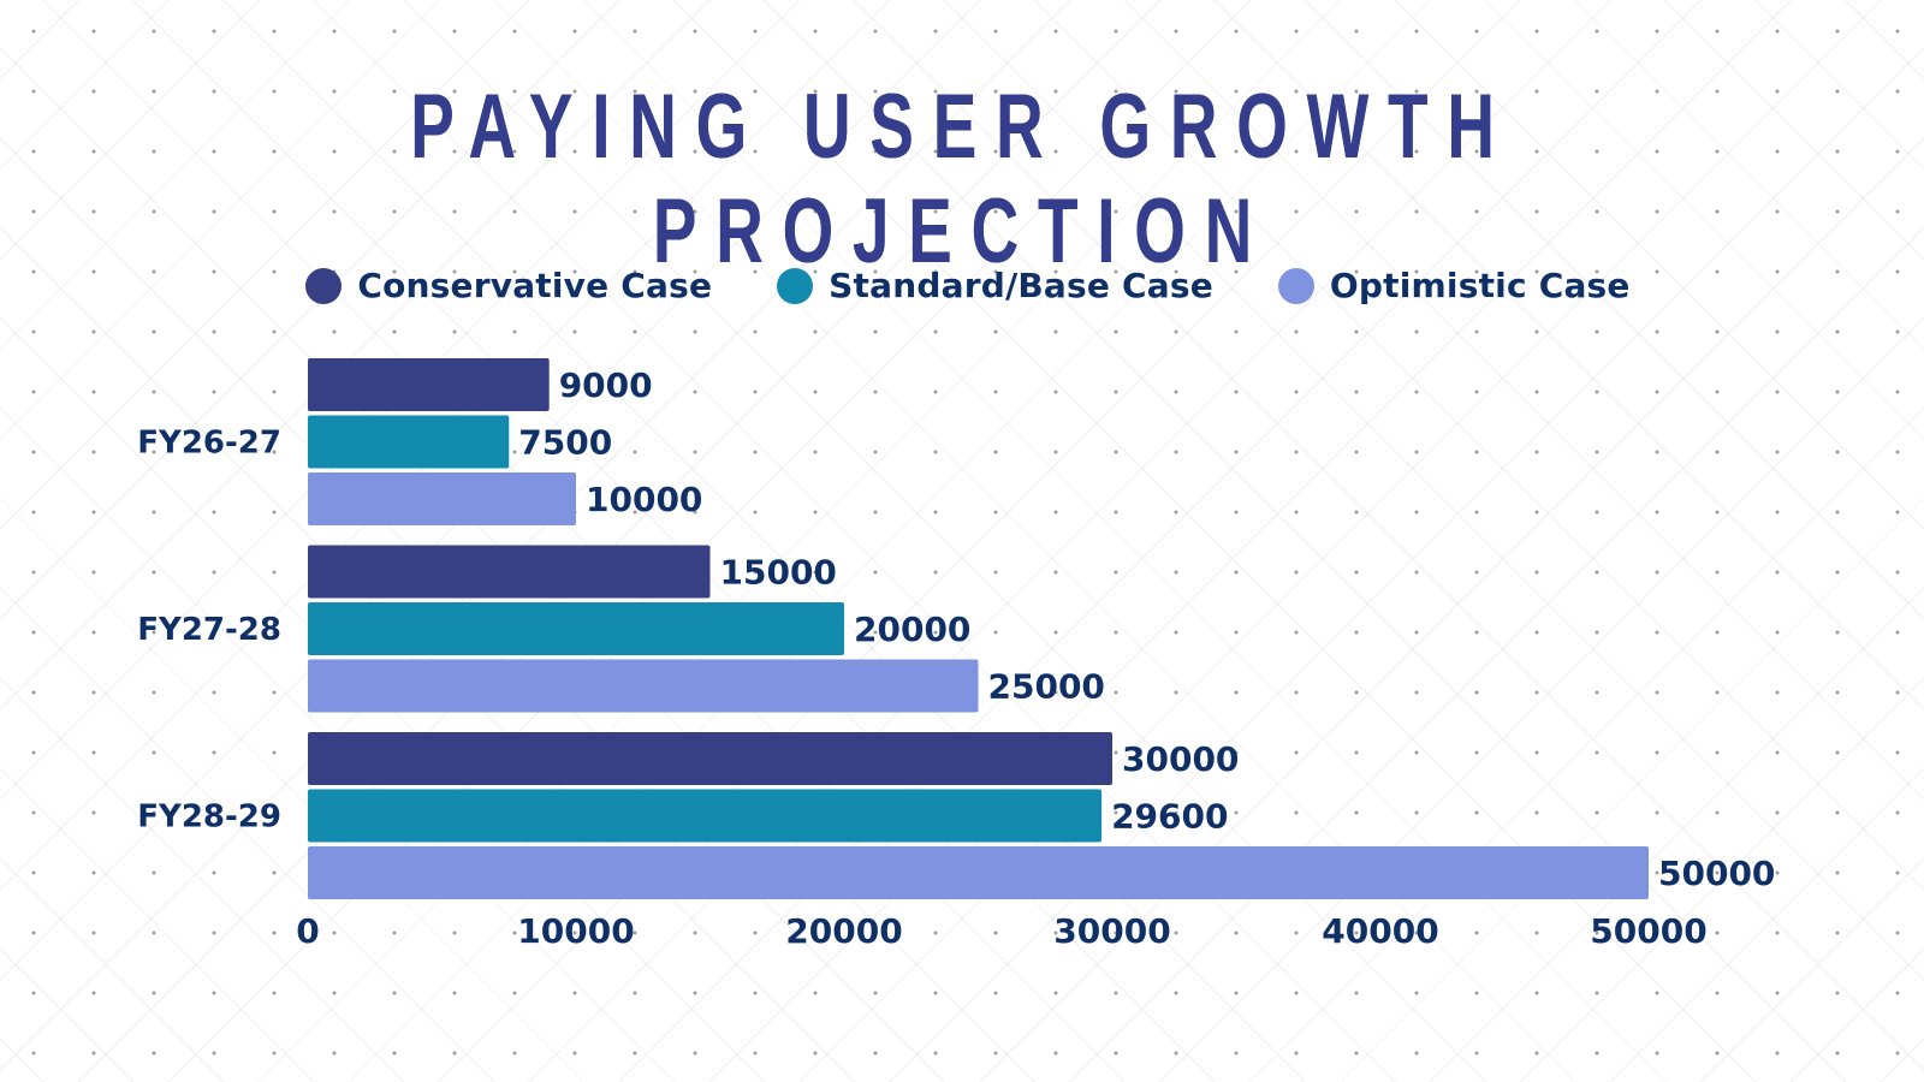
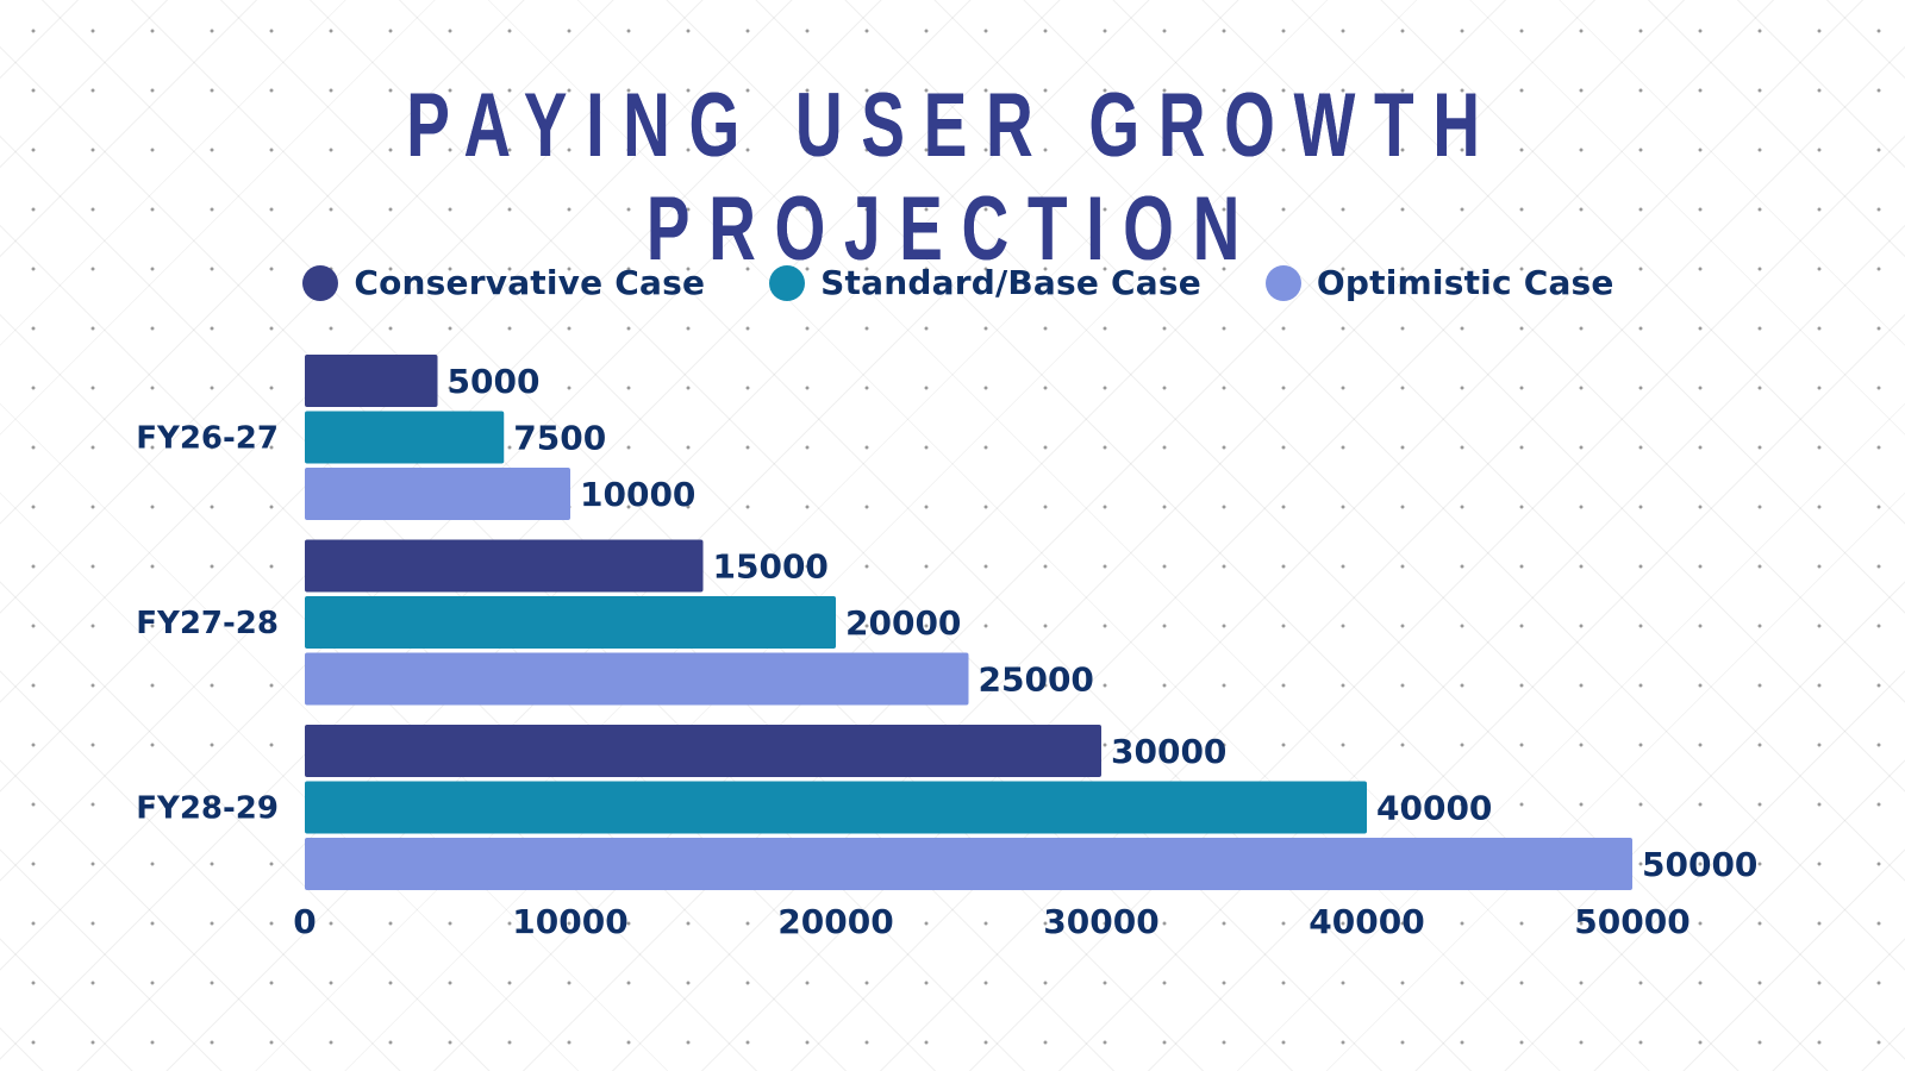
Conservative Case/FY26-27: 9000 -> 5000
Standard/Base Case/FY28-29: 29600 -> 40000
